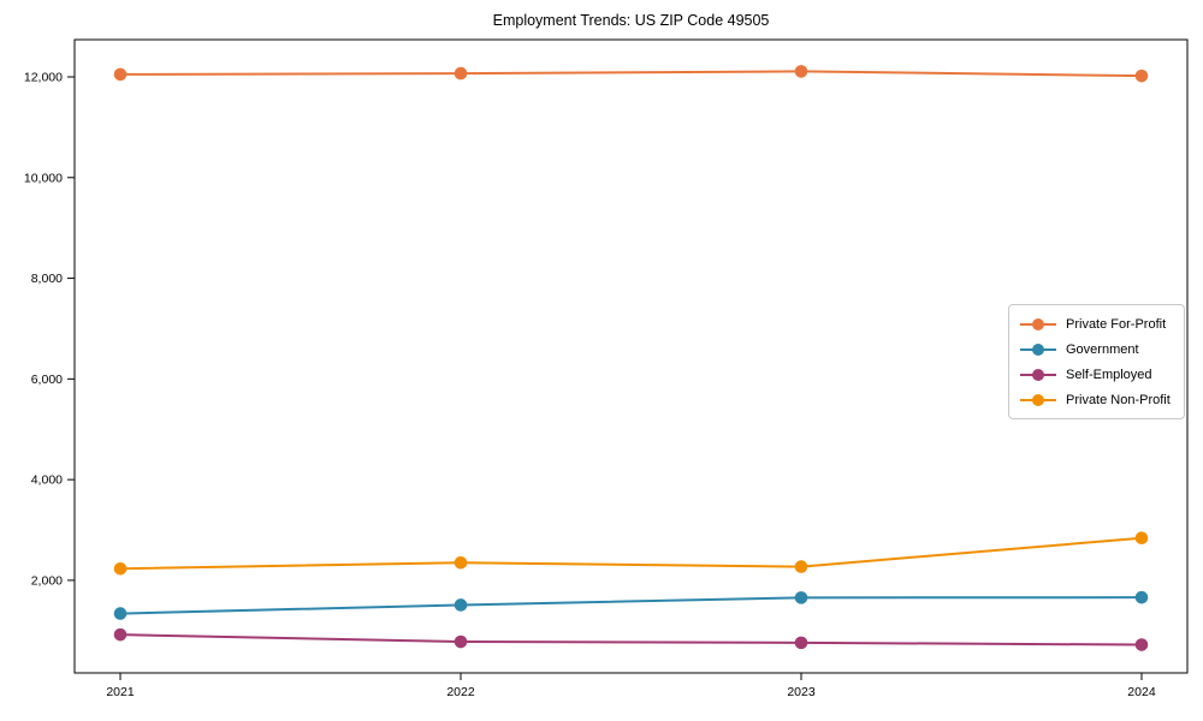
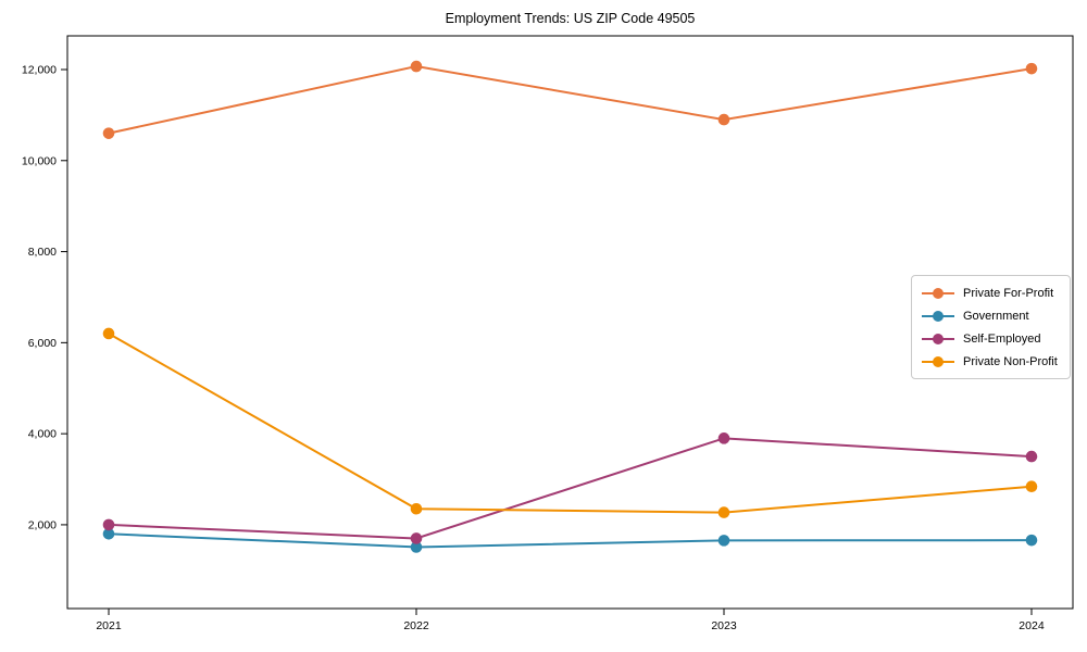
Private For-Profit/2021: 12000 -> 10600
Government/2021: 1300 -> 1800
Self-Employed/2021: 900 -> 2000
Private Non-Profit/2021: 2200 -> 6200
Self-Employed/2022: 800 -> 1700
Private For-Profit/2023: 12100 -> 10900
Self-Employed/2023: 800 -> 3900
Self-Employed/2024: 700 -> 3500
